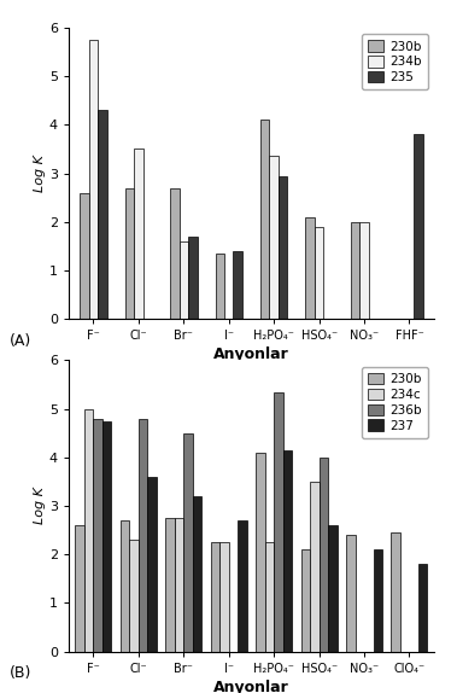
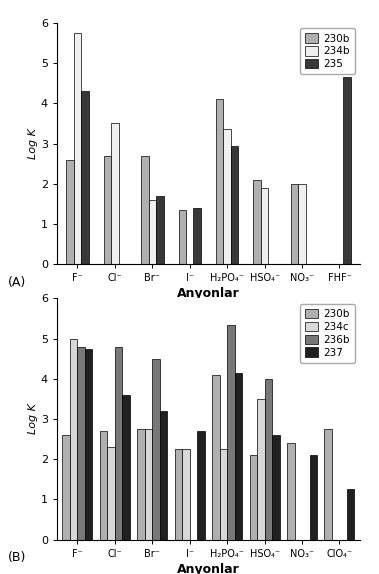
235/FHF⁻: 3.80 -> 4.65
230b/ClO₄⁻: 2.45 -> 2.75
237/ClO₄⁻: 1.80 -> 1.25
